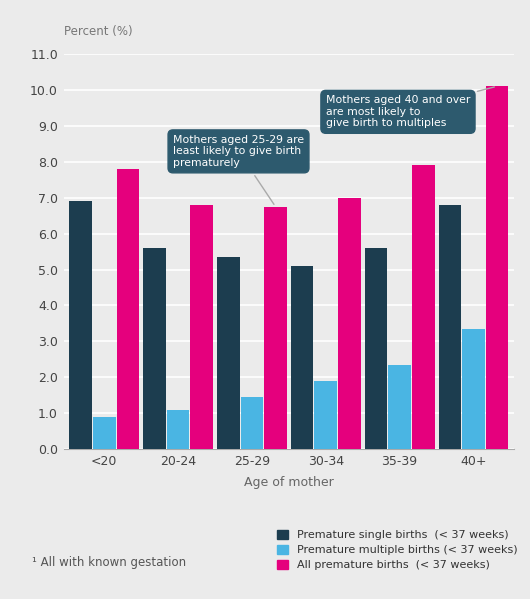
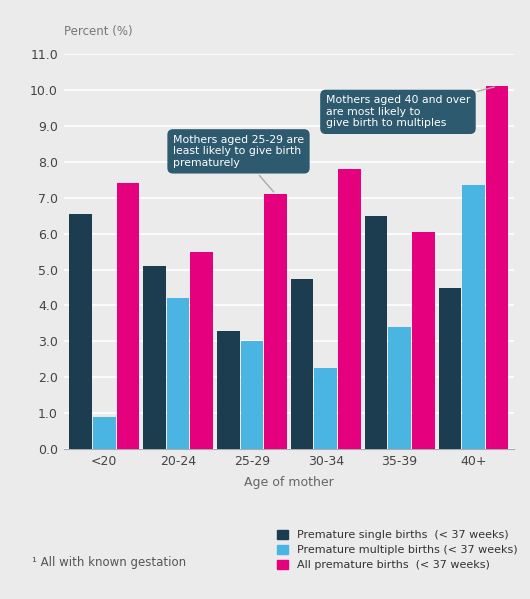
Premature single births (< 37 weeks)/<20: 6.90 -> 6.55
All premature births (< 37 weeks)/<20: 7.80 -> 7.40
Premature single births (< 37 weeks)/20-24: 5.60 -> 5.10
Premature multiple births (< 37 weeks)/20-24: 1.10 -> 4.20
All premature births (< 37 weeks)/20-24: 6.80 -> 5.50
Premature single births (< 37 weeks)/25-29: 5.35 -> 3.30
Premature multiple births (< 37 weeks)/25-29: 1.45 -> 3.00
All premature births (< 37 weeks)/25-29: 6.75 -> 7.10
Premature single births (< 37 weeks)/30-34: 5.10 -> 4.75
Premature multiple births (< 37 weeks)/30-34: 1.90 -> 2.25
All premature births (< 37 weeks)/30-34: 7.00 -> 7.80
Premature single births (< 37 weeks)/35-39: 5.60 -> 6.50
Premature multiple births (< 37 weeks)/35-39: 2.35 -> 3.40
All premature births (< 37 weeks)/35-39: 7.90 -> 6.05
Premature single births (< 37 weeks)/40+: 6.80 -> 4.50
Premature multiple births (< 37 weeks)/40+: 3.35 -> 7.35
